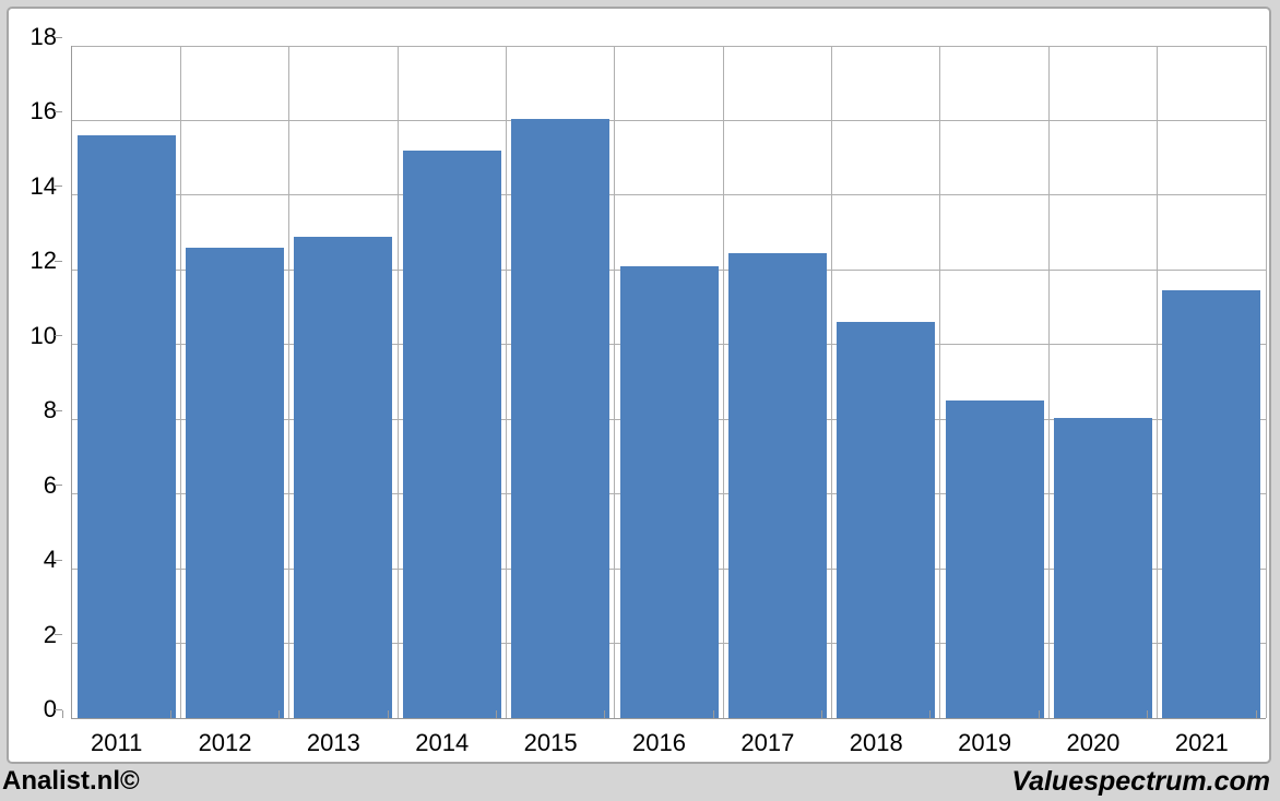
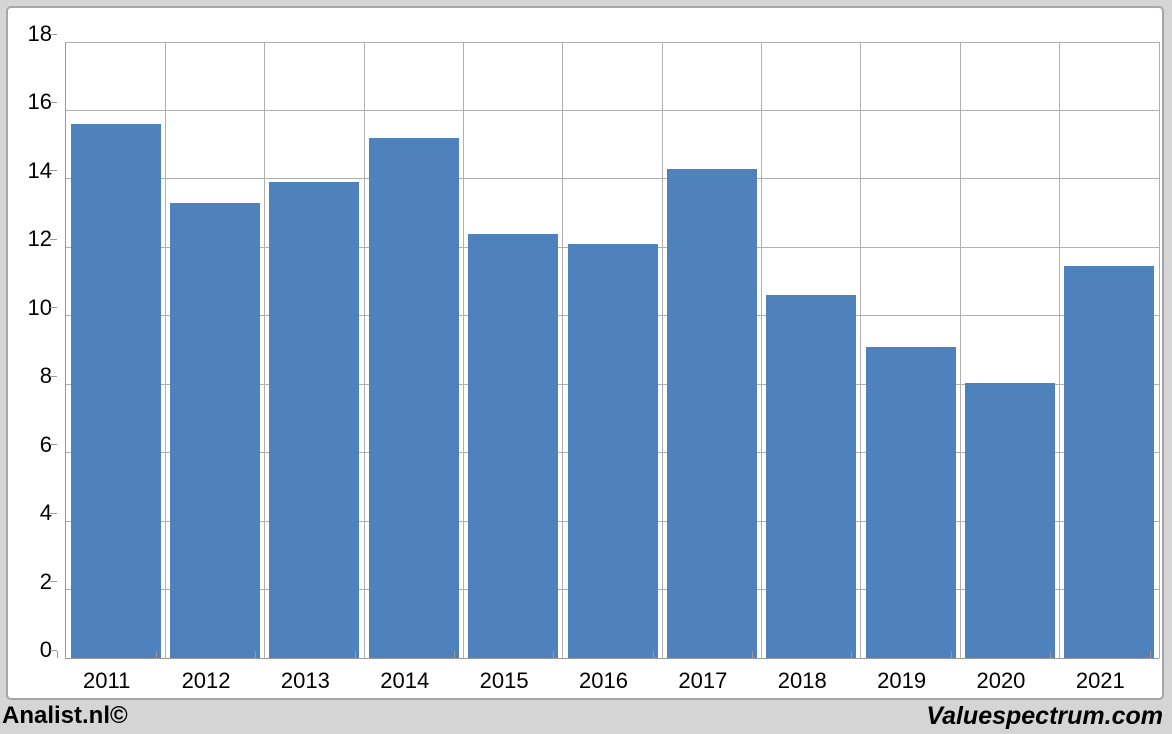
2012: 12.6 -> 13.3
2013: 12.9 -> 13.9
2015: 16.1 -> 12.4
2017: 12.4 -> 14.3
2019: 8.5 -> 9.1
